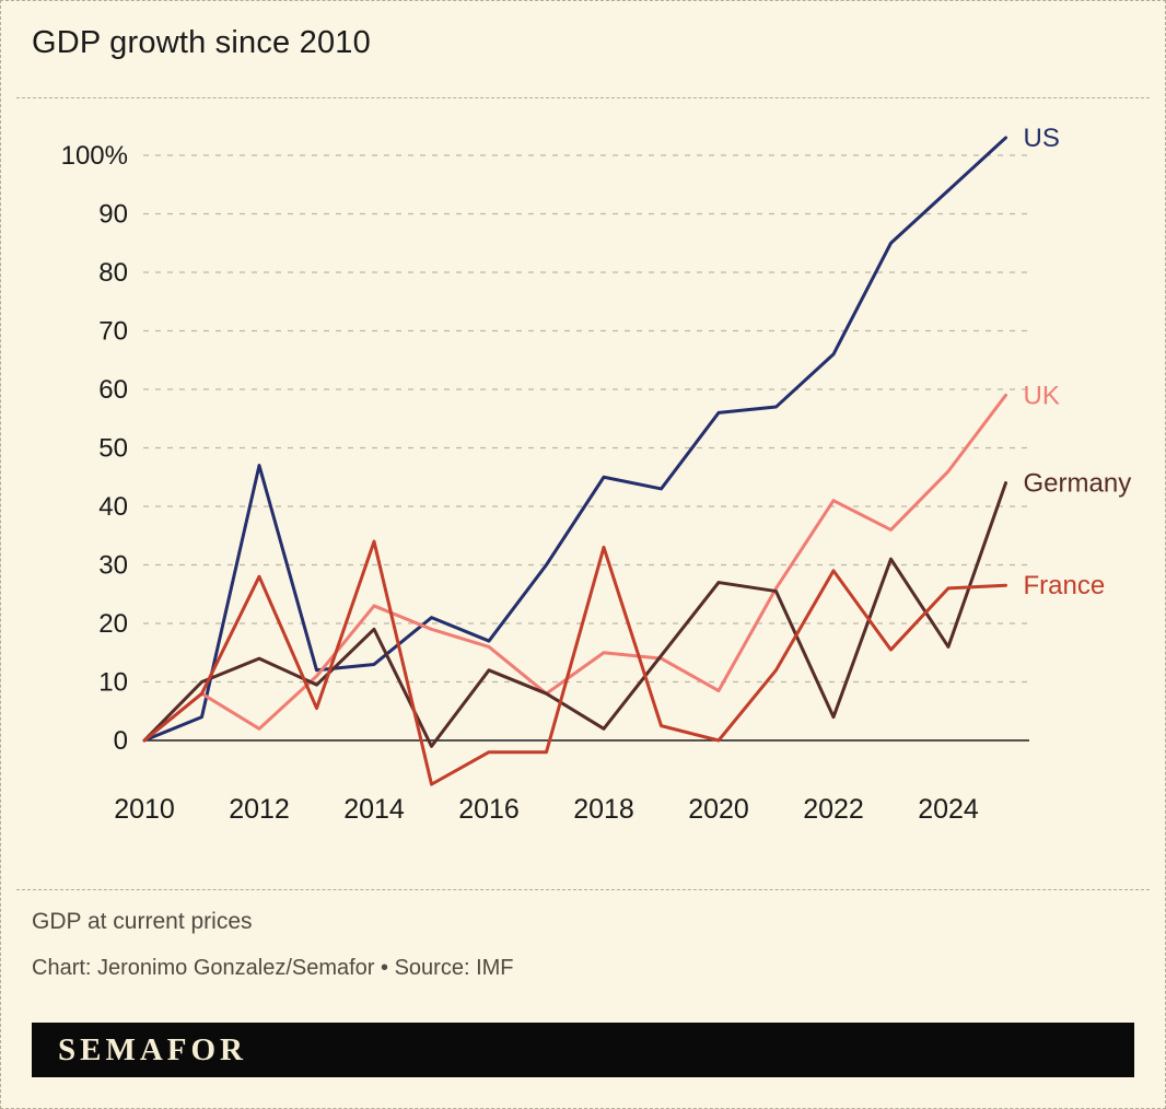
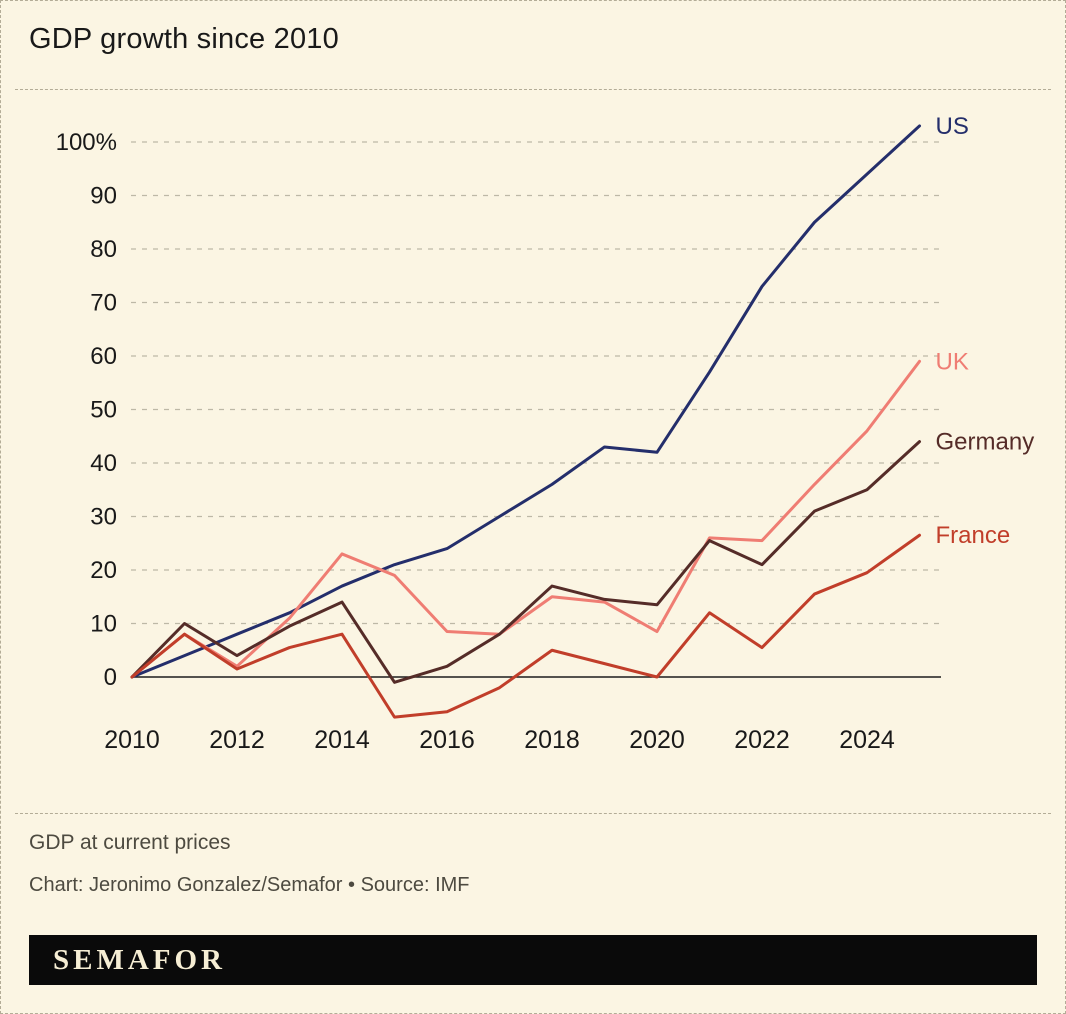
US/2012: 47% -> 8%
Germany/2012: 14% -> 4%
France/2012: 28% -> 2%
US/2014: 13% -> 17%
Germany/2014: 19% -> 14%
France/2014: 34% -> 8%
US/2016: 17% -> 24%
UK/2016: 16% -> 8%
Germany/2016: 12% -> 2%
France/2016: -2% -> -6%
US/2018: 45% -> 36%
Germany/2018: 2% -> 17%
France/2018: 33% -> 5%
US/2020: 56% -> 42%
Germany/2020: 27% -> 14%
US/2022: 66% -> 73%
UK/2022: 41% -> 26%
Germany/2022: 4% -> 21%
France/2022: 29% -> 6%
Germany/2024: 16% -> 35%
France/2024: 26% -> 20%
